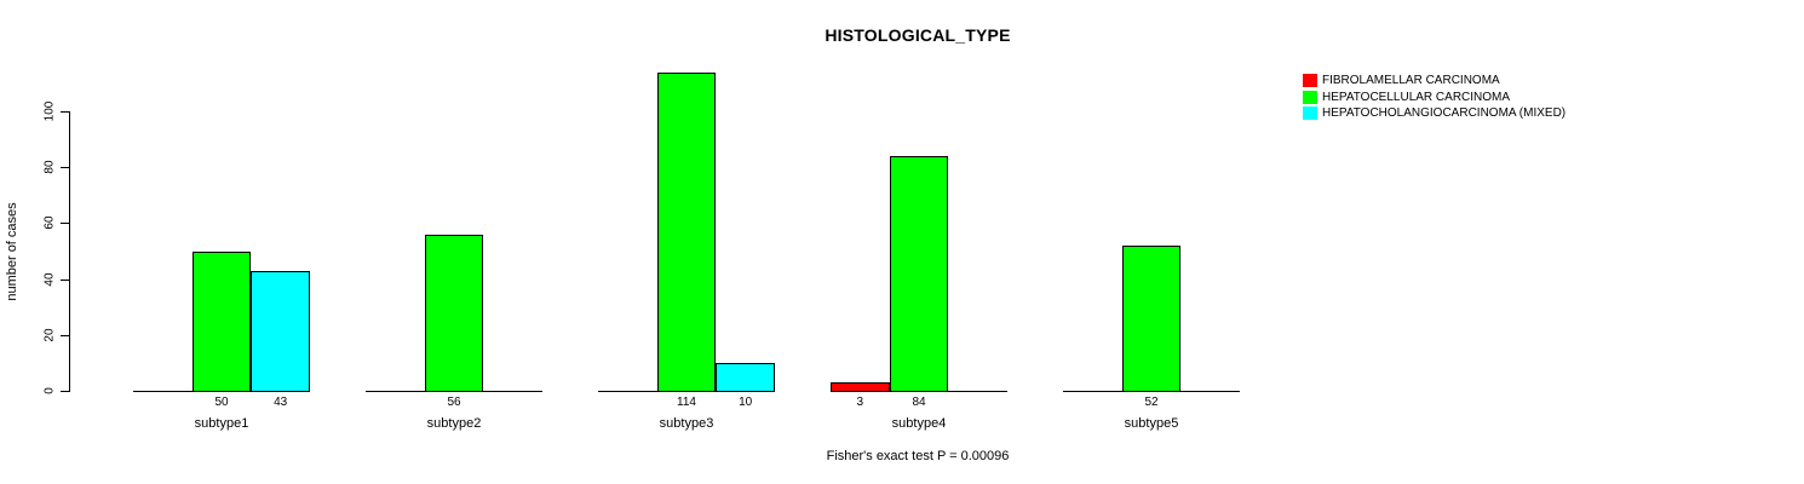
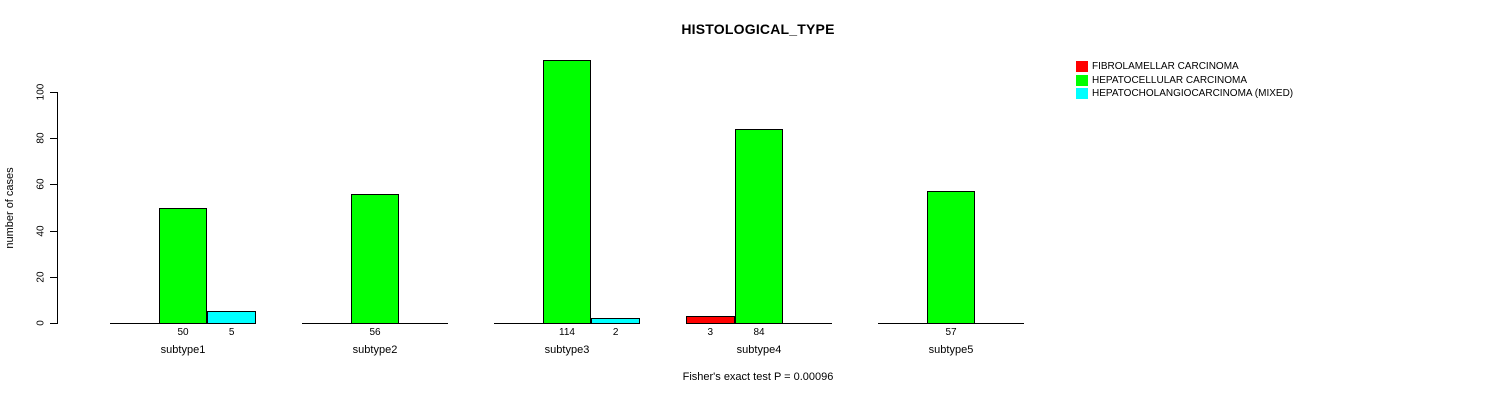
HEPATOCHOLANGIOCARCINOMA (MIXED)/subtype1: 43 -> 5
HEPATOCHOLANGIOCARCINOMA (MIXED)/subtype3: 10 -> 2
HEPATOCELLULAR CARCINOMA/subtype5: 52 -> 57
